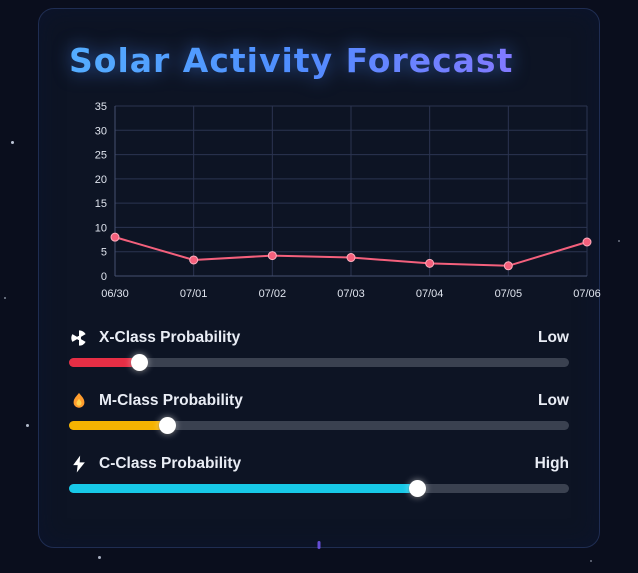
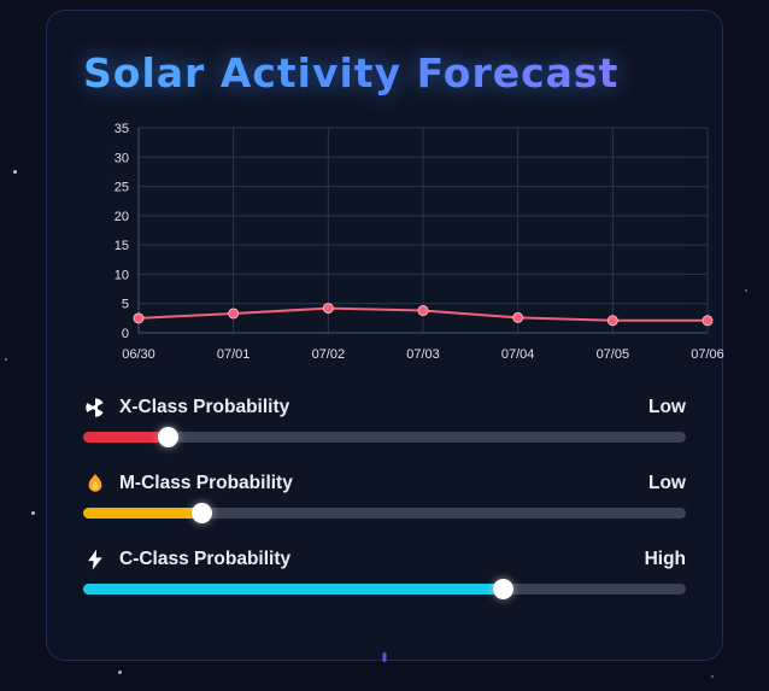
06/30: 8 -> 2
07/06: 7 -> 2
